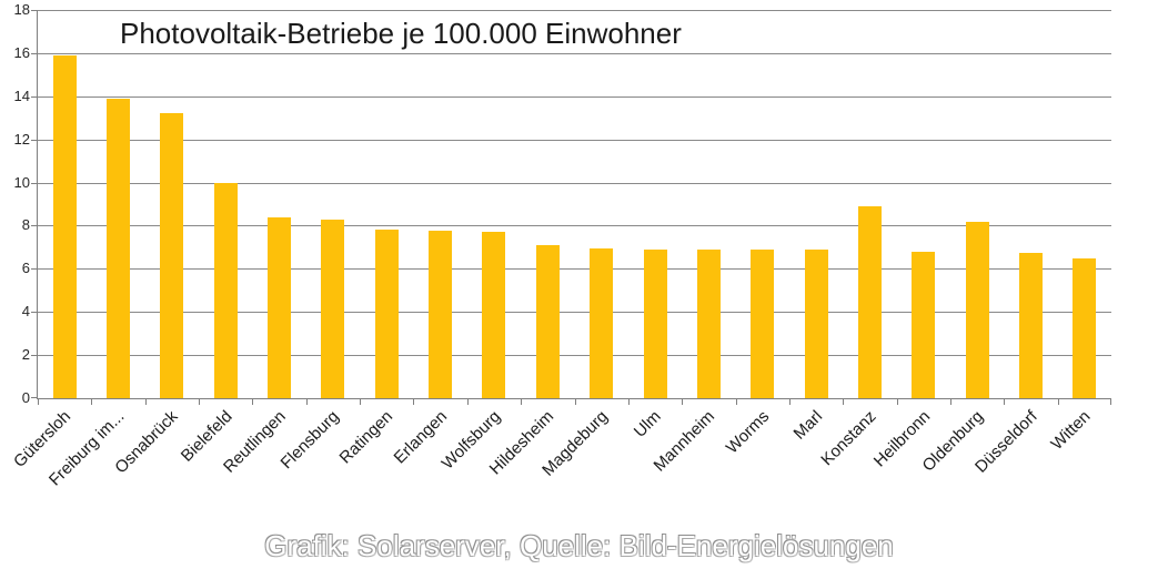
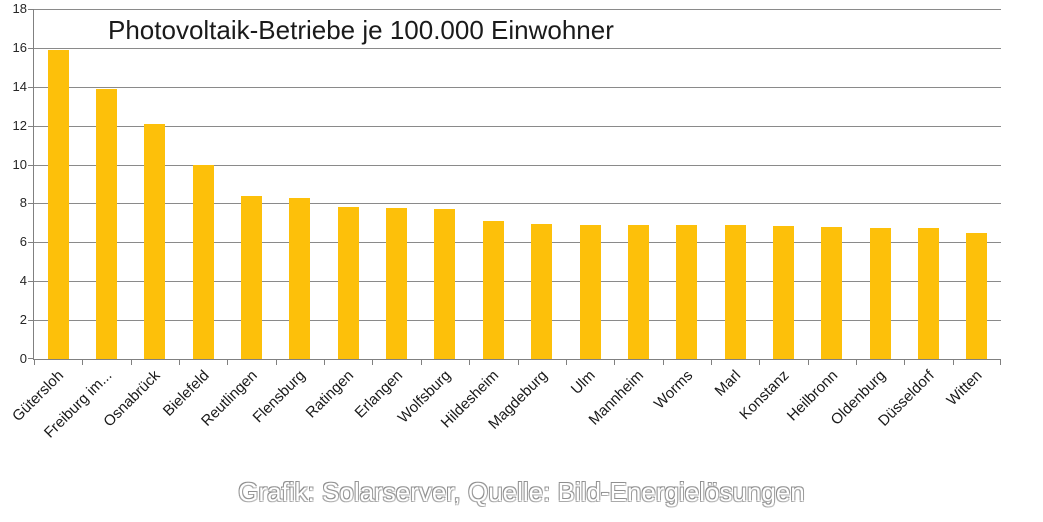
Osnabrück: 13.2 -> 12.1
Konstanz: 8.9 -> 6.8
Oldenburg: 8.2 -> 6.8
